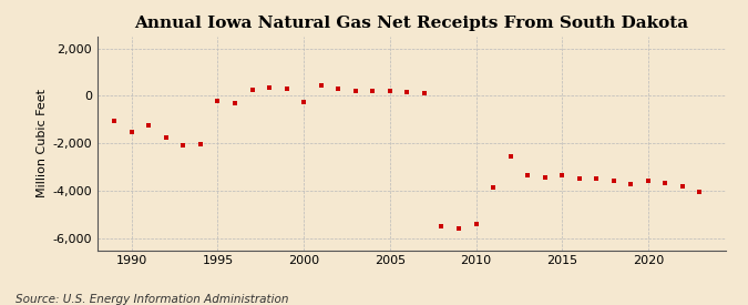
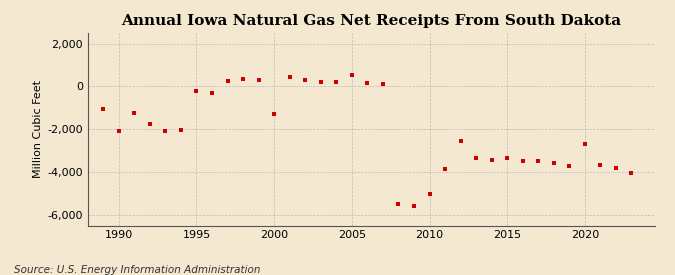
1990: -1,500 -> -2,100
2000: -250 -> -1,300
2005: 200 -> 550
2010: -5,400 -> -5,050
2020: -3,600 -> -2,700
